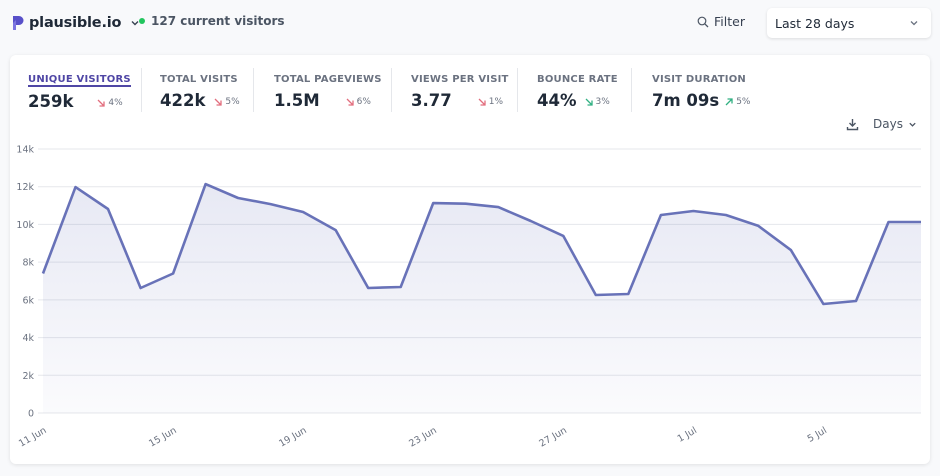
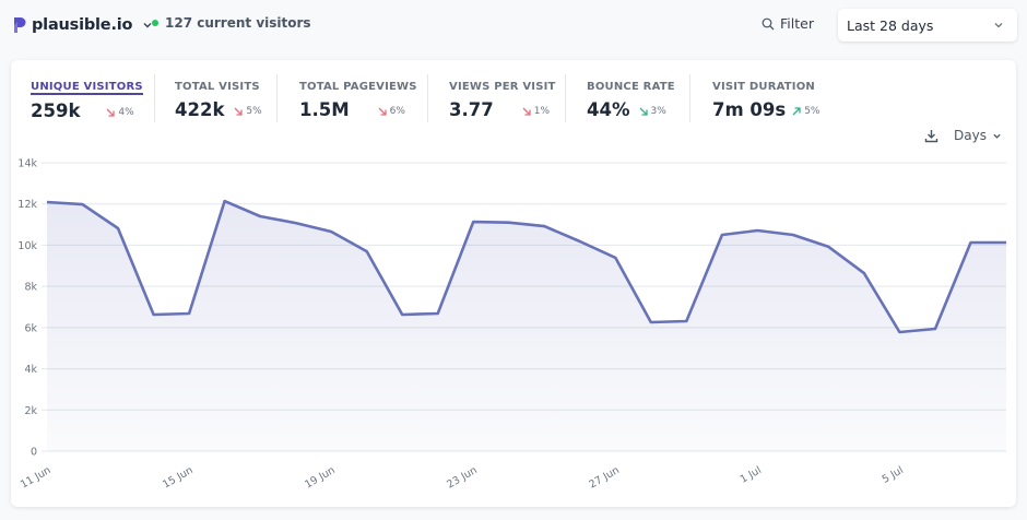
11 Jun: 7.4k -> 12.1k
15 Jun: 7.4k -> 6.7k
